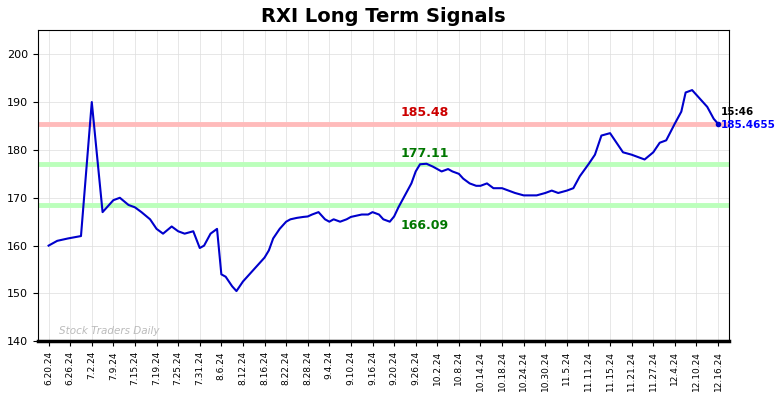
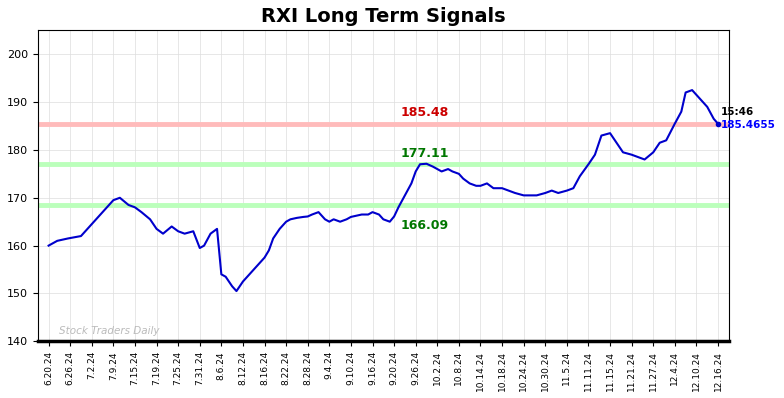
7.2.24: 190.0 -> 164.5
